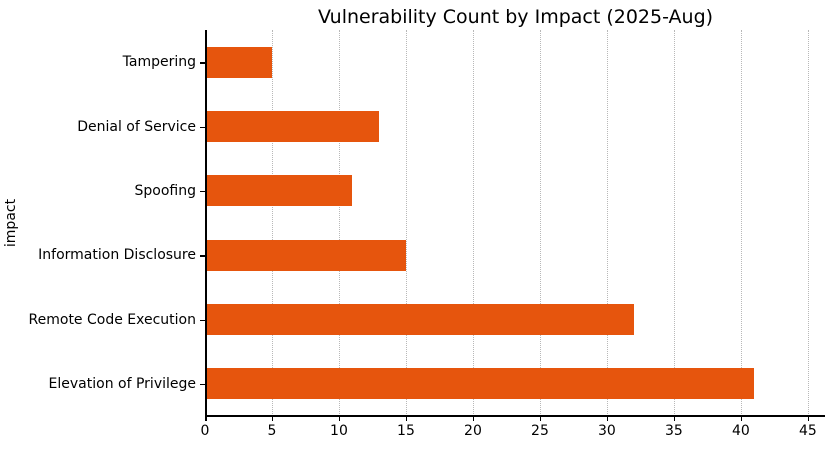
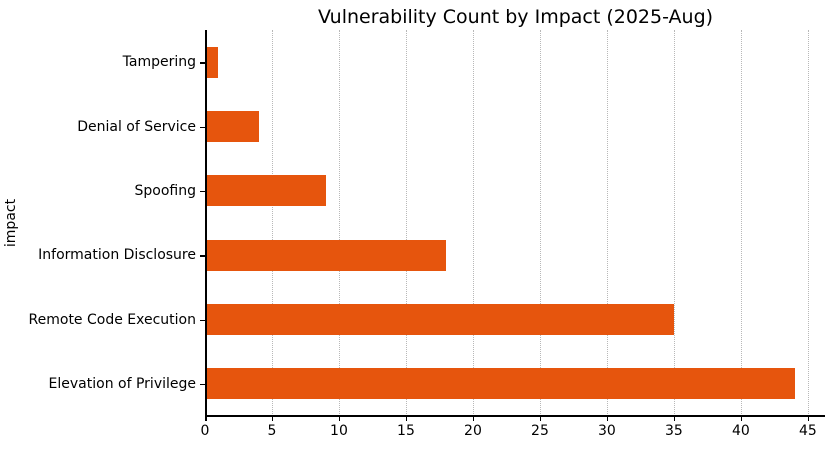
Tampering: 5 -> 1
Denial of Service: 13 -> 4
Spoofing: 11 -> 9
Information Disclosure: 15 -> 18
Remote Code Execution: 32 -> 35
Elevation of Privilege: 41 -> 44
